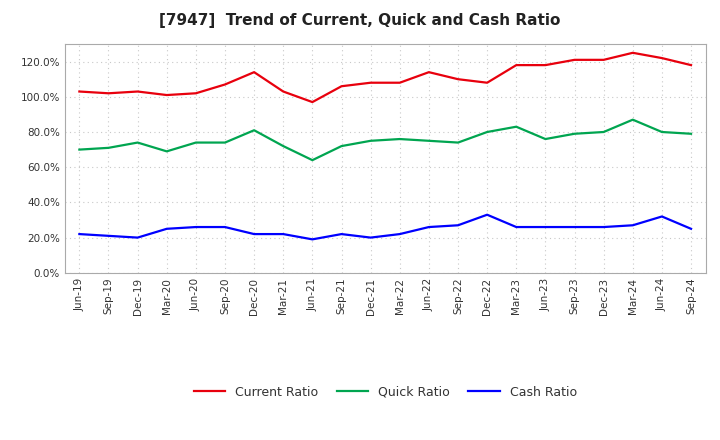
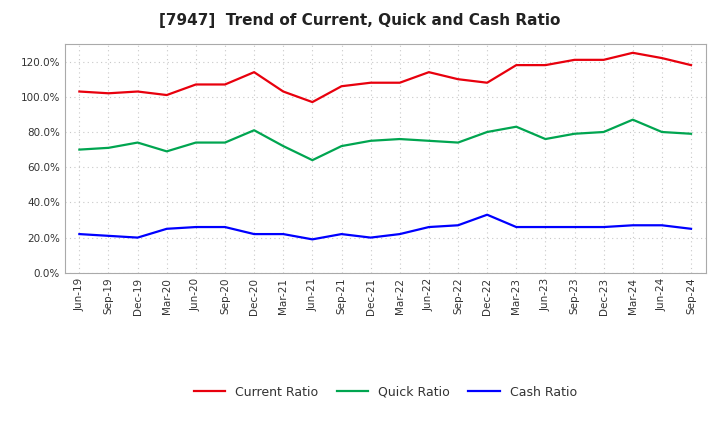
Current Ratio/Jun-20: 102% -> 107%
Cash Ratio/Jun-24: 32% -> 27%
